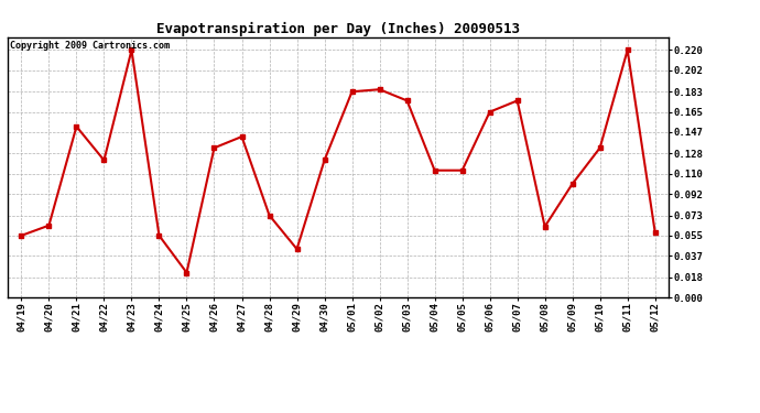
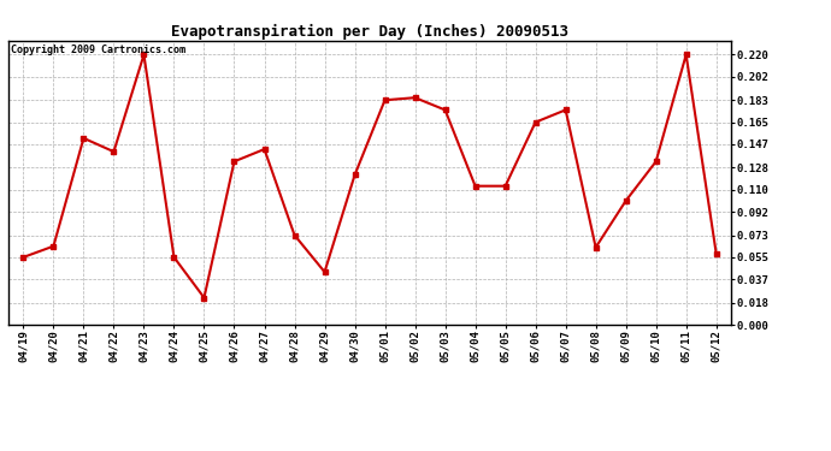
04/22: 0.122 -> 0.141
